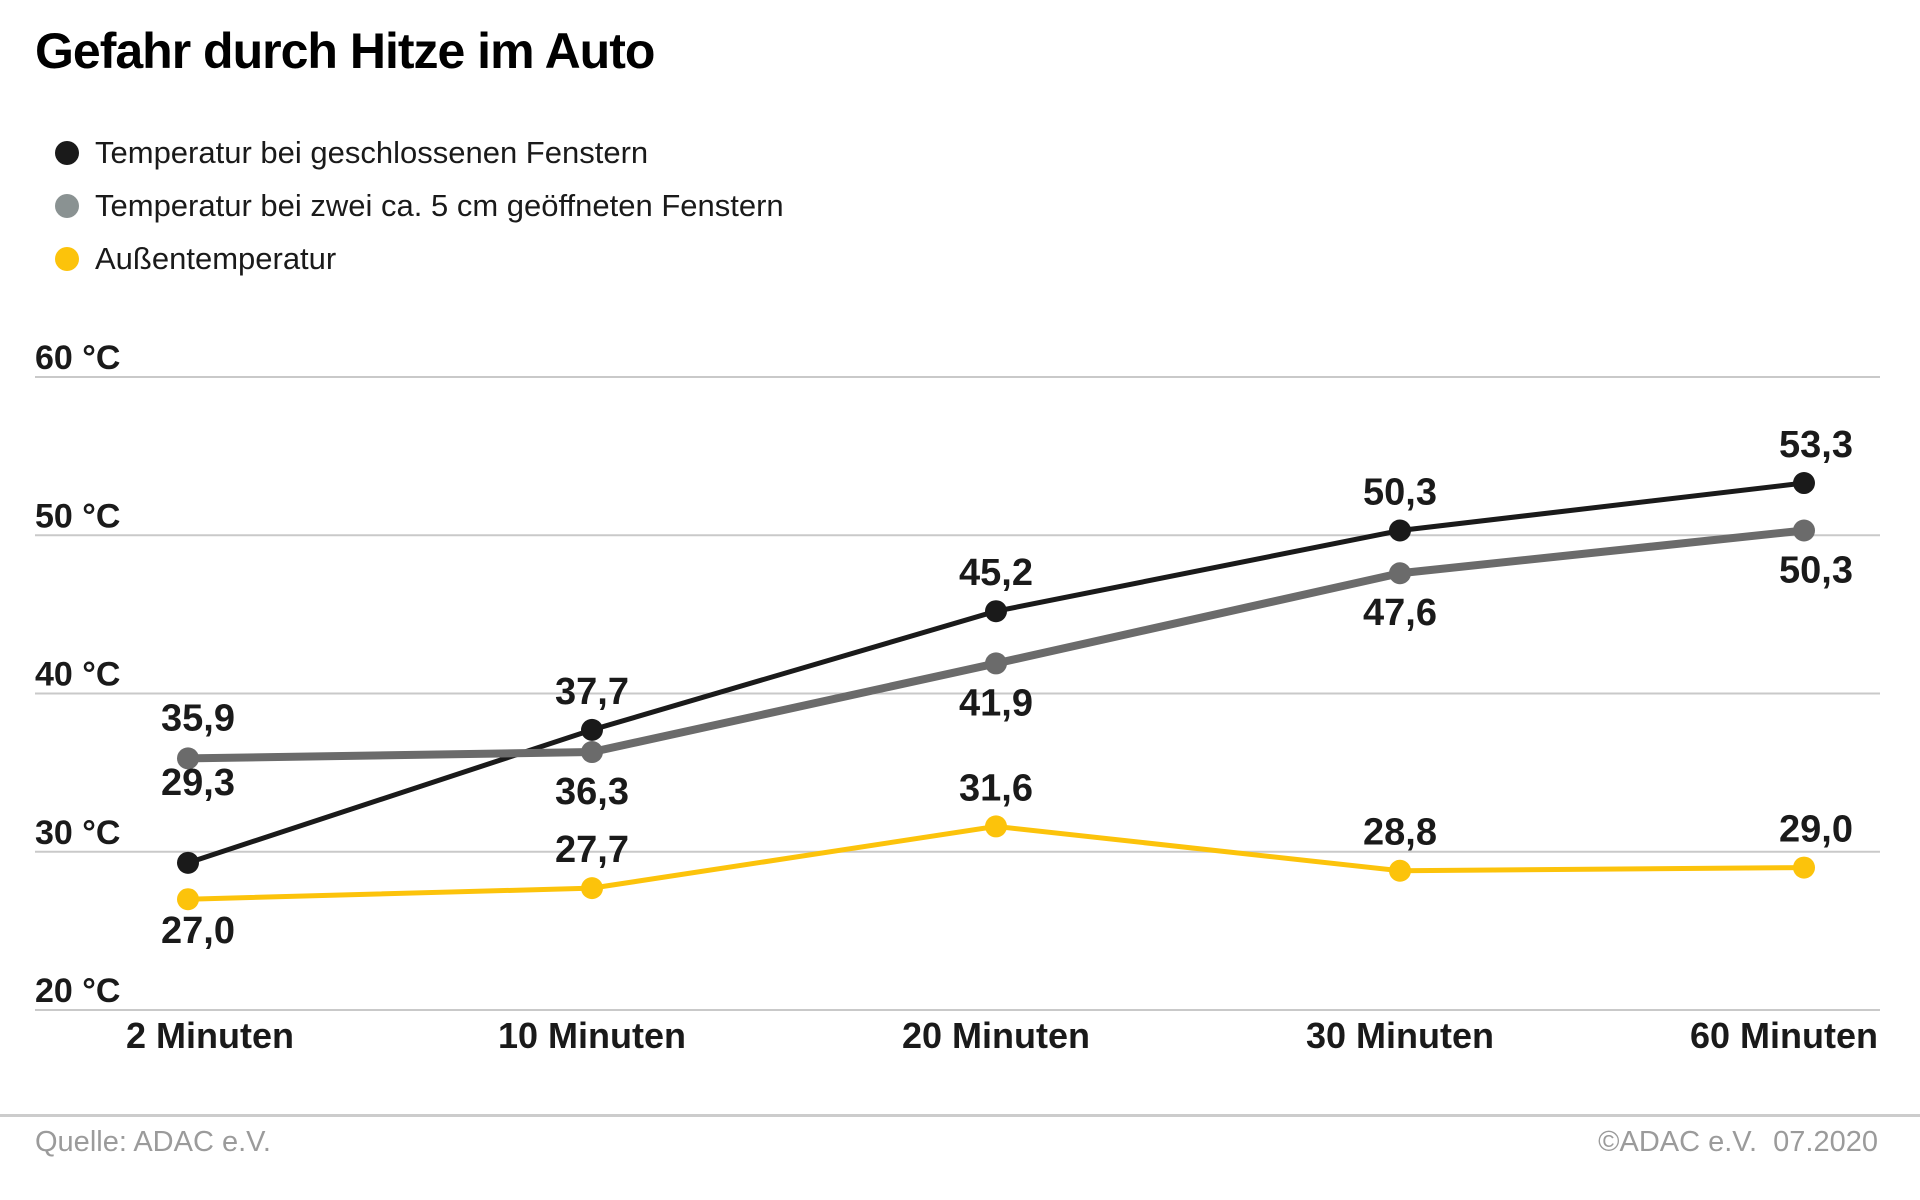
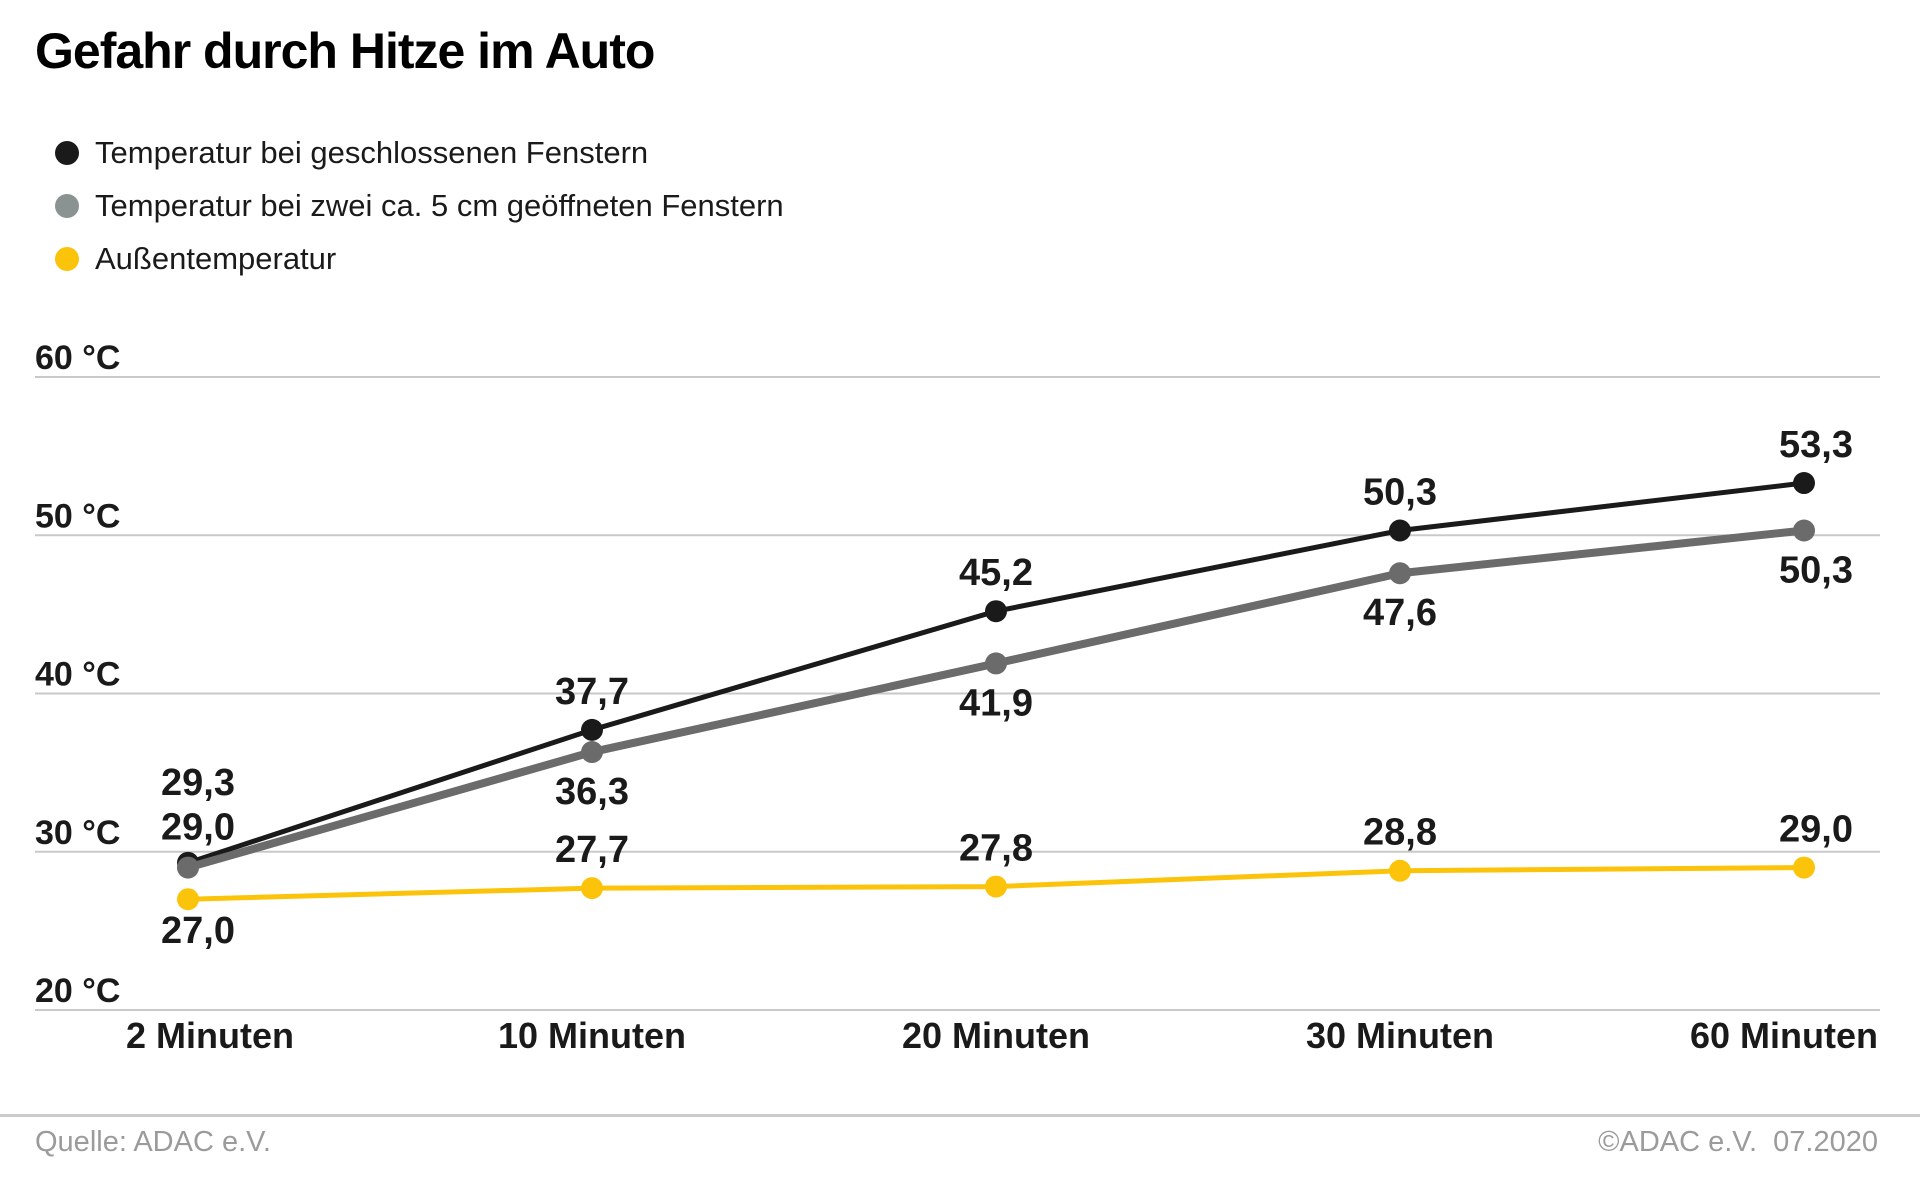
Temperatur bei zwei ca. 5 cm geöffneten Fenstern/2 Minuten: 35,9 -> 29,0
Außentemperatur/20 Minuten: 31,6 -> 27,8
